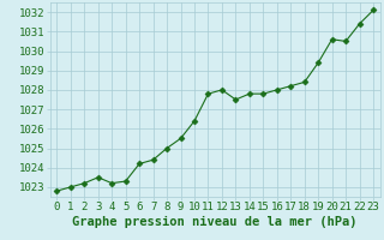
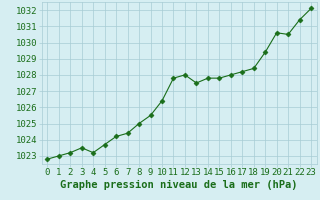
5: 1023.3 -> 1023.7
